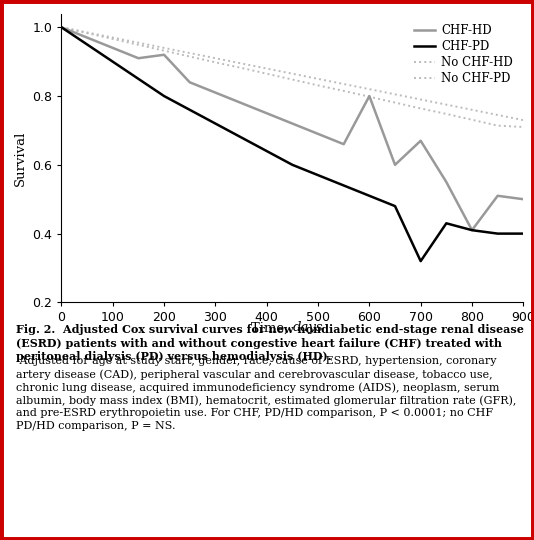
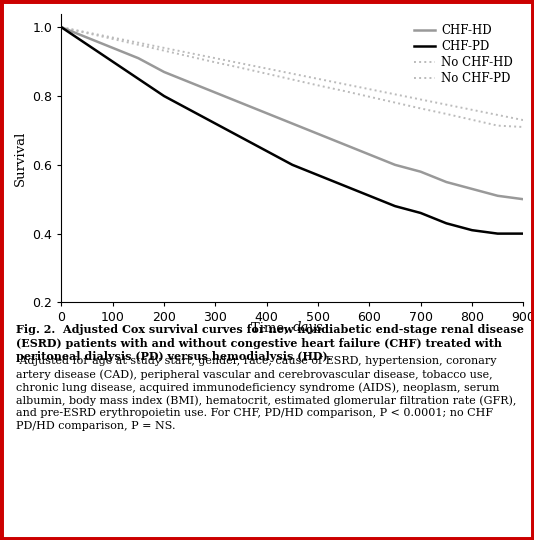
CHF-HD/200: 0.92 -> 0.87
CHF-HD/600: 0.80 -> 0.63
CHF-HD/700: 0.67 -> 0.58
CHF-PD/700: 0.32 -> 0.46
CHF-HD/800: 0.41 -> 0.53
